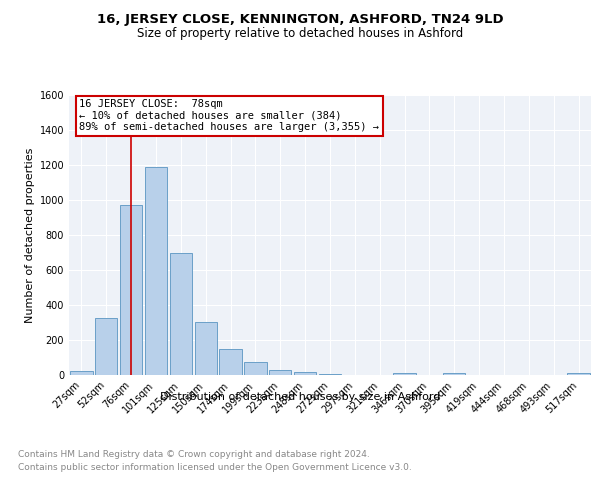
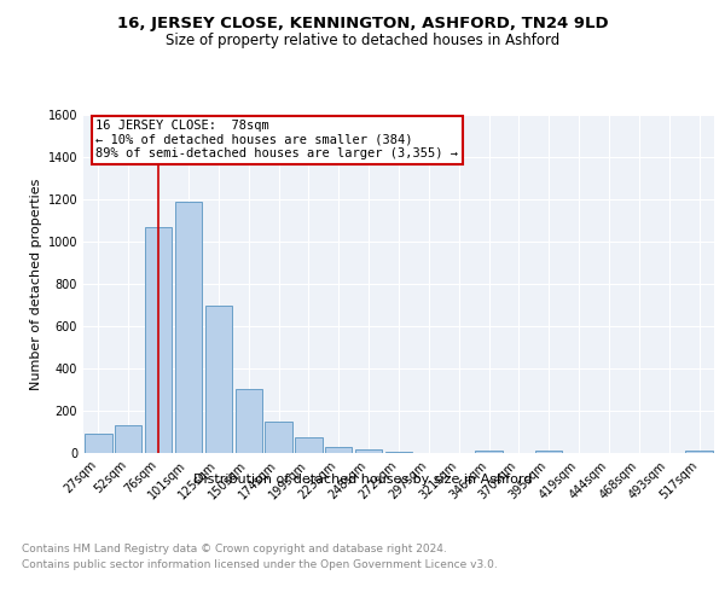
27sqm: 20 -> 90
52sqm: 320 -> 130
76sqm: 970 -> 1070
